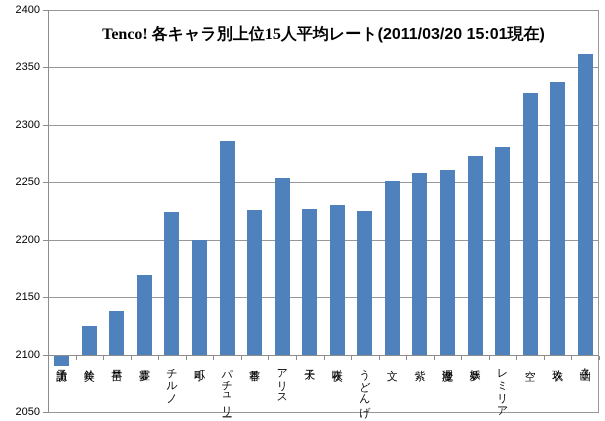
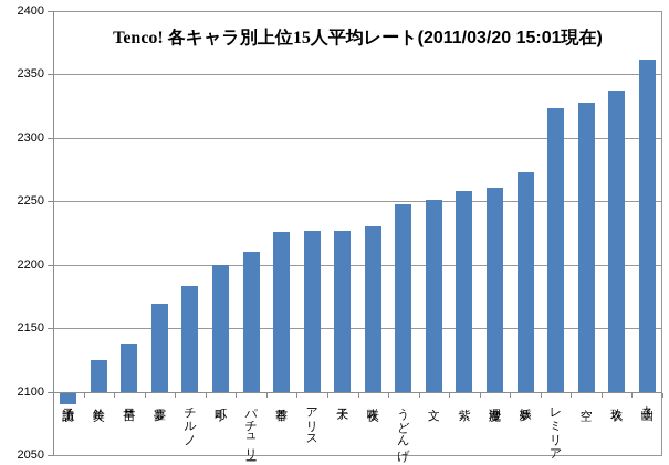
チルノ: 2224 -> 2183
パチュリー: 2286 -> 2210
アリス: 2254 -> 2227
うどんげ: 2225 -> 2248
レミリア: 2281 -> 2323
